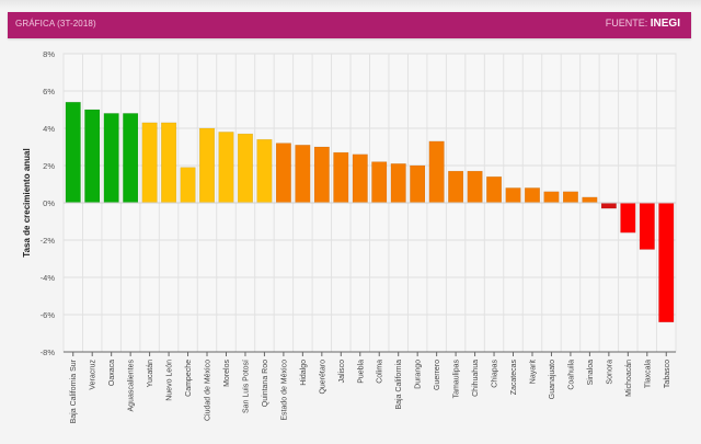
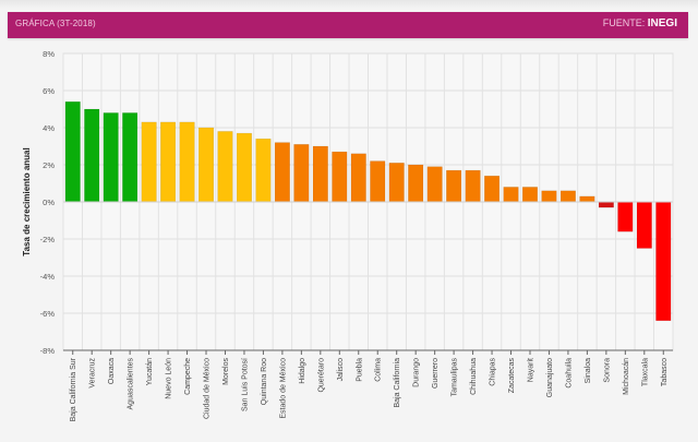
Campeche: 1.9% -> 4.3%
Guerrero: 3.3% -> 1.9%
